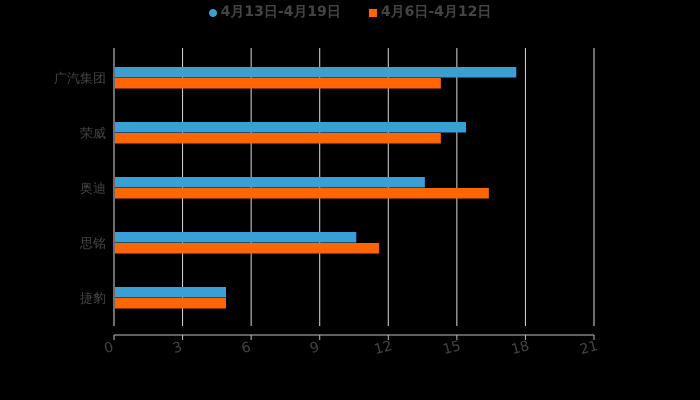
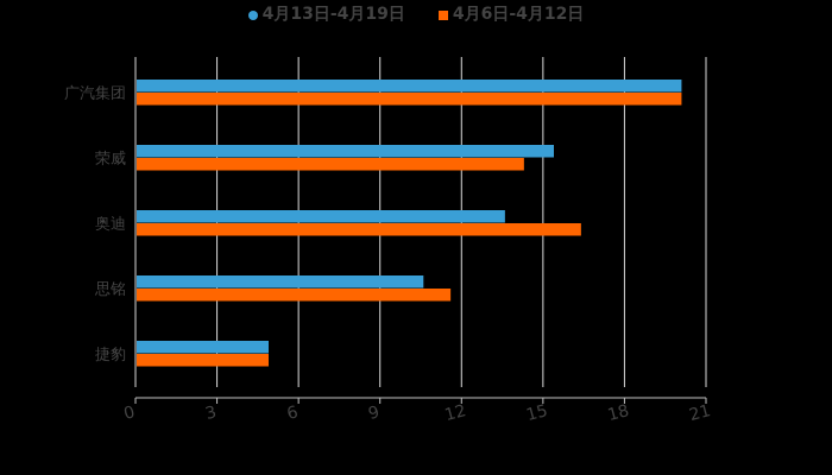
4月13日-4月19日/广汽集团: 17.6 -> 20.1
4月6日-4月12日/广汽集团: 14.3 -> 20.1
